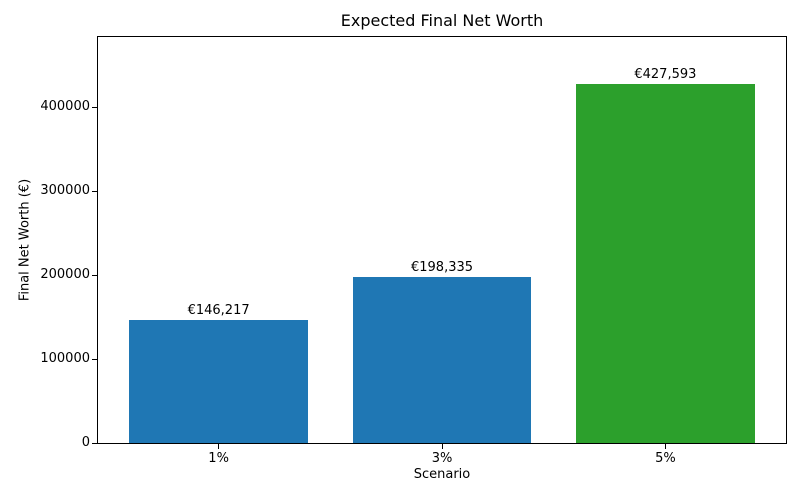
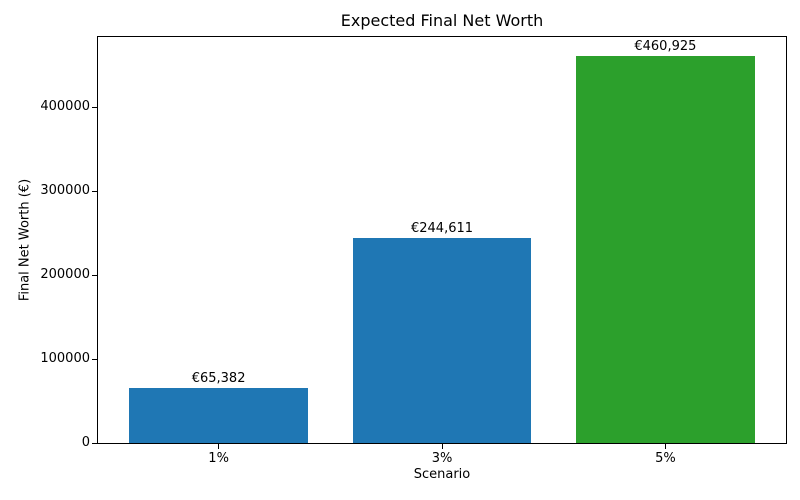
1%: €146,217 -> €65,382
3%: €198,335 -> €244,611
5%: €427,593 -> €460,925
